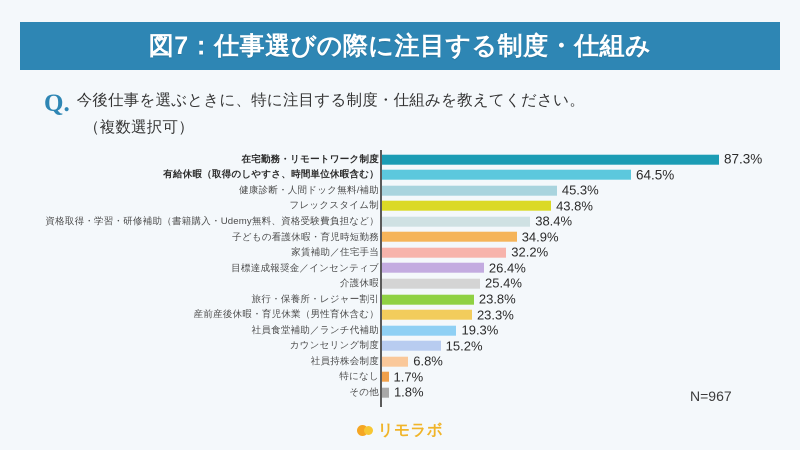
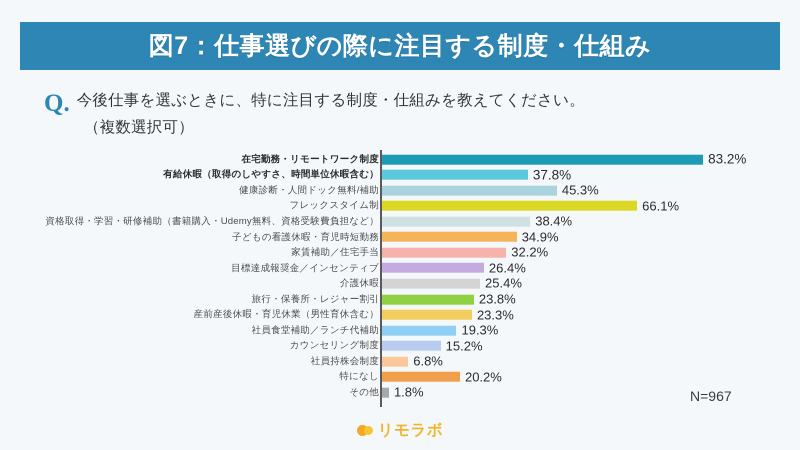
在宅勤務・リモートワーク制度: 87.3% -> 83.2%
有給休暇（取得のしやすさ、時間単位休暇含む）: 64.5% -> 37.8%
フレックスタイム制: 43.8% -> 66.1%
特になし: 1.7% -> 20.2%
